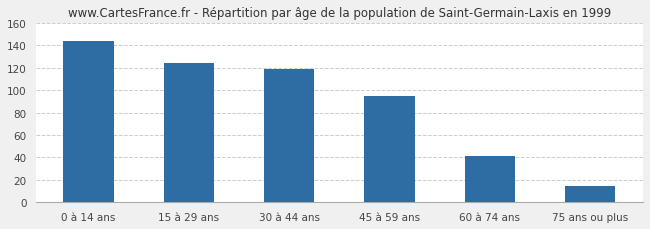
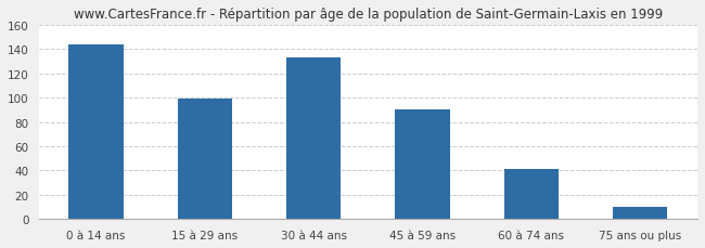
15 à 29 ans: 124 -> 99
30 à 44 ans: 119 -> 133
45 à 59 ans: 95 -> 90
75 ans ou plus: 15 -> 10
